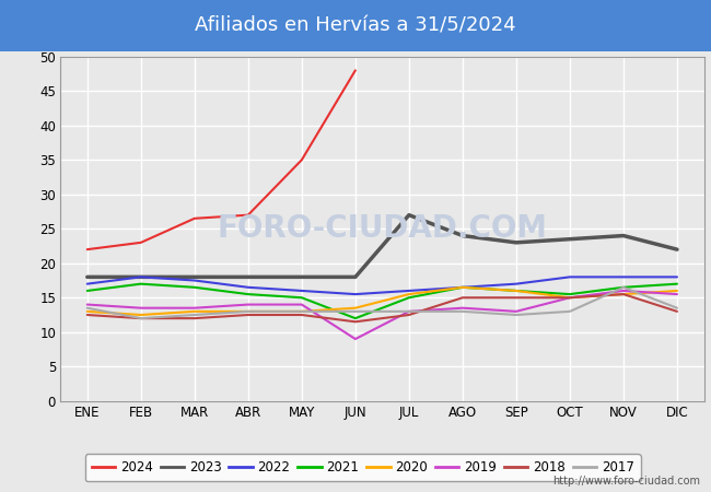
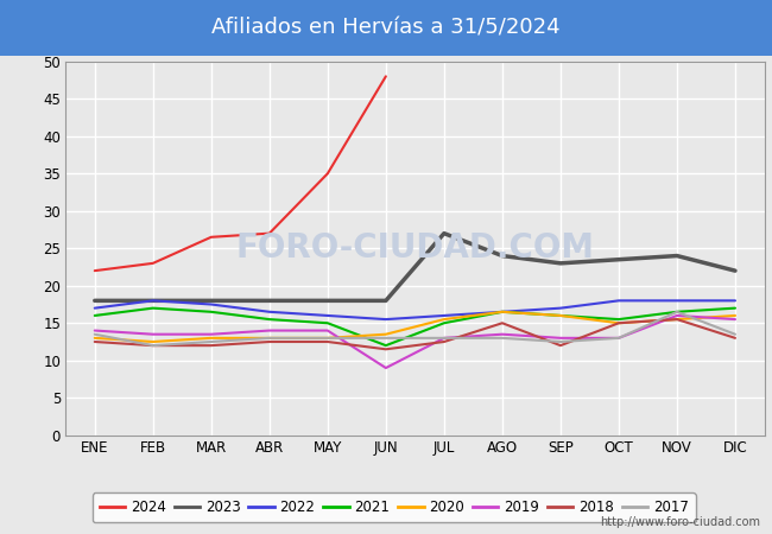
2018/SEP: 15.0 -> 12.0
2019/OCT: 15.0 -> 13.0
